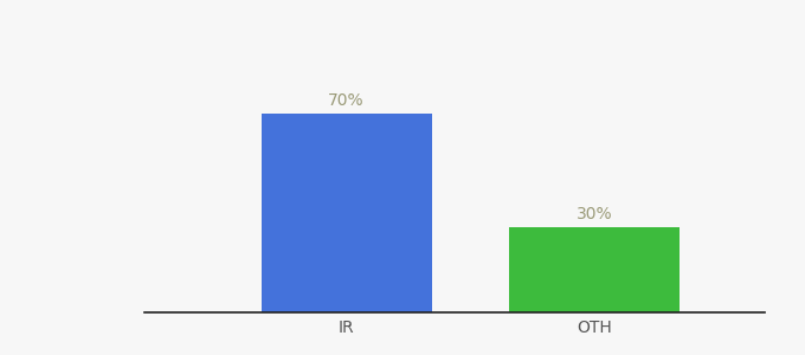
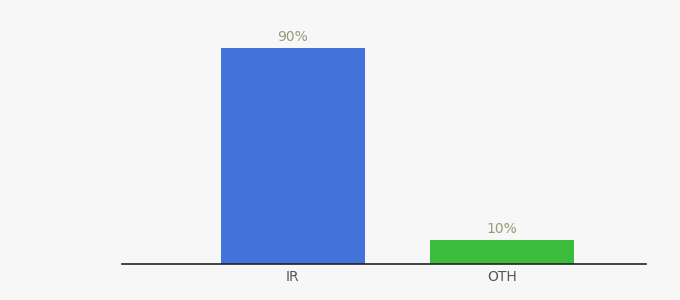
IR: 70% -> 90%
OTH: 30% -> 10%
